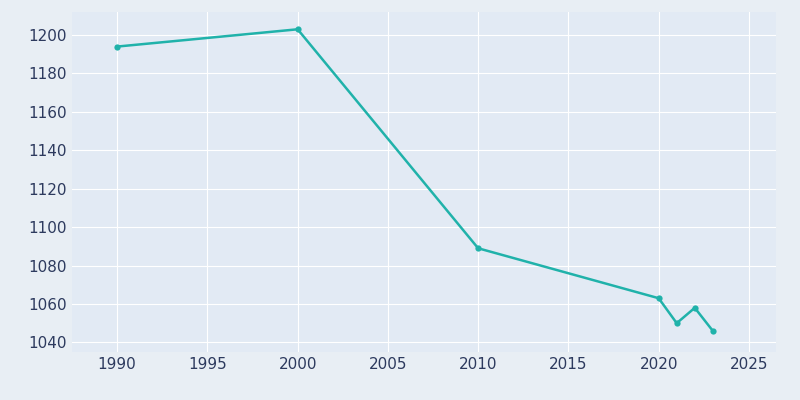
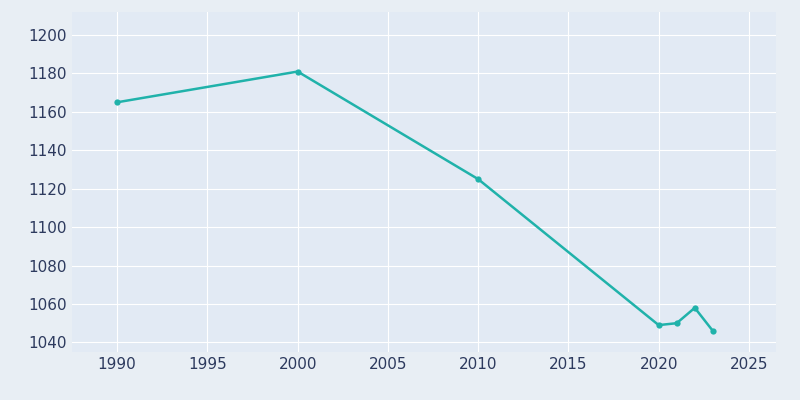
1990: 1194 -> 1165
2000: 1203 -> 1181
2010: 1089 -> 1125
2020: 1063 -> 1049
